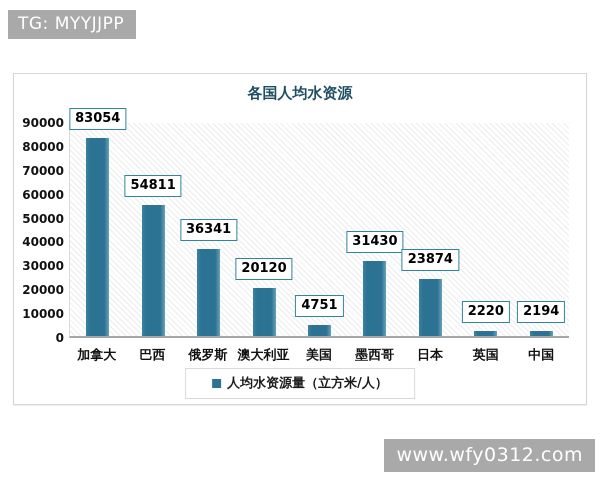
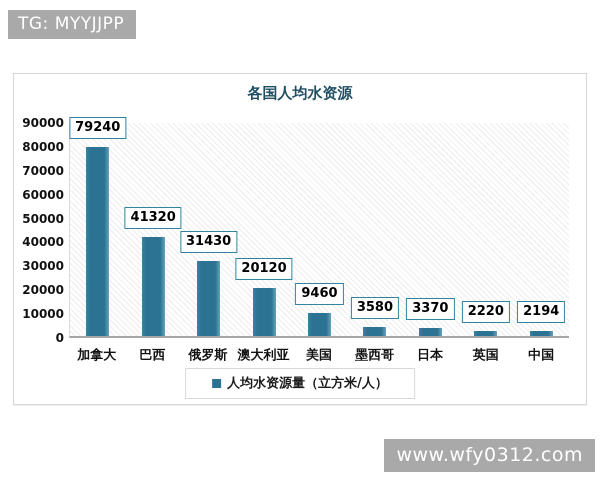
加拿大: 83054 -> 79240
巴西: 54811 -> 41320
俄罗斯: 36341 -> 31430
美国: 4751 -> 9460
墨西哥: 31430 -> 3580
日本: 23874 -> 3370
